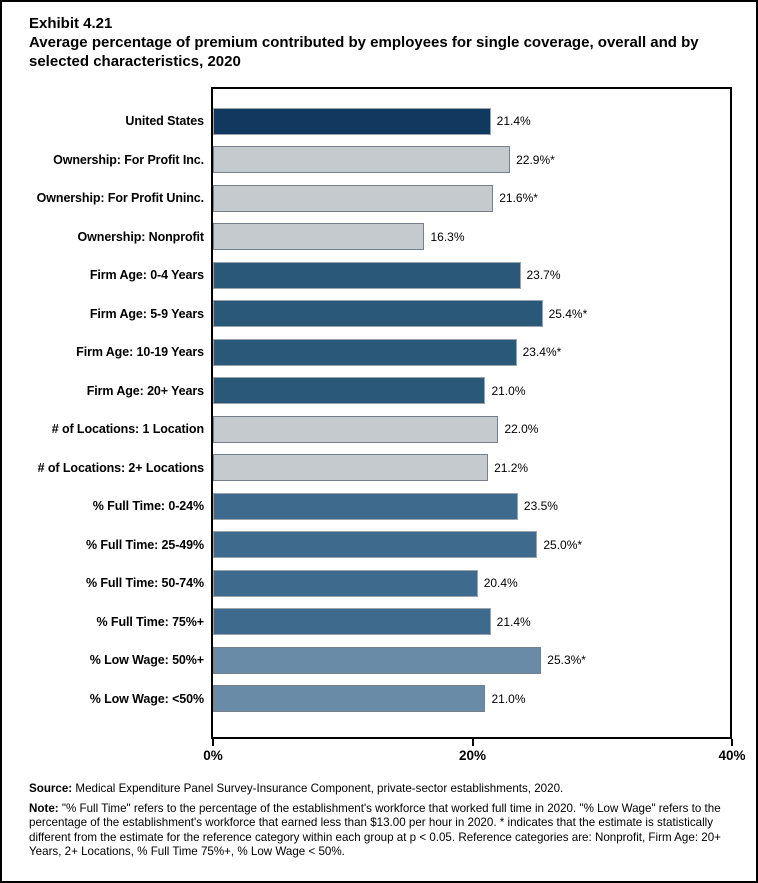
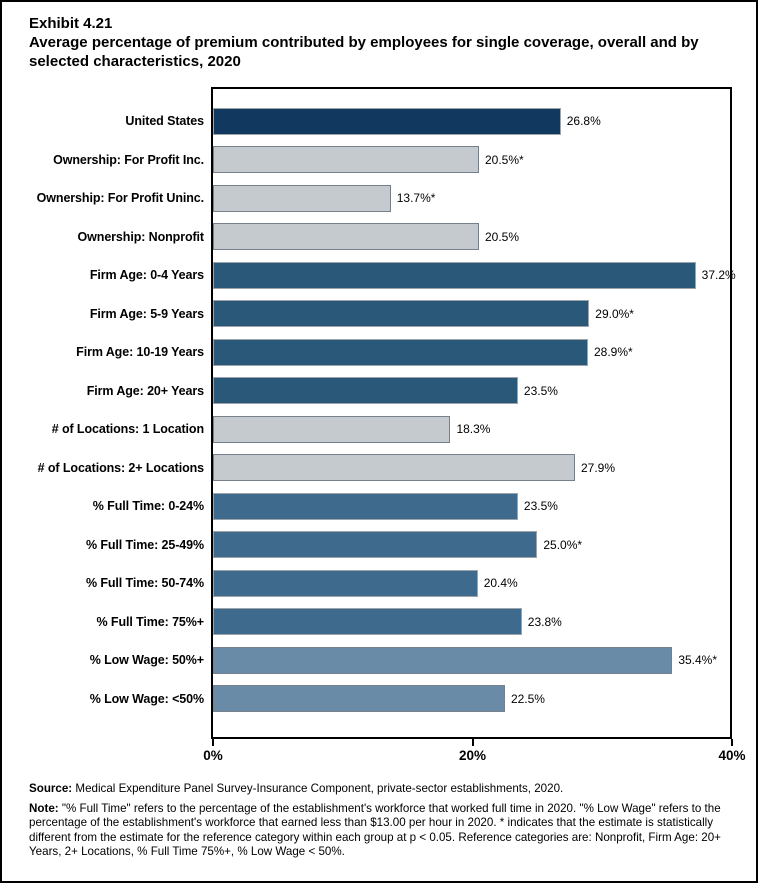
United States: 21.4% -> 26.8%
Ownership: For Profit Inc.: 22.9 -> 20.5
Ownership: For Profit Uninc.: 21.6 -> 13.7
Ownership: Nonprofit: 16.3% -> 20.5%
Firm Age: 0-4 Years: 23.7% -> 37.2%
Firm Age: 5-9 Years: 25.4 -> 29.0
Firm Age: 10-19 Years: 23.4 -> 28.9
Firm Age: 20+ Years: 21.0% -> 23.5%
# of Locations: 1 Location: 22.0% -> 18.3%
# of Locations: 2+ Locations: 21.2% -> 27.9%
% Full Time: 75%+: 21.4% -> 23.8%
% Low Wage: 50%+: 25.3 -> 35.4
% Low Wage: <50%: 21.0% -> 22.5%
